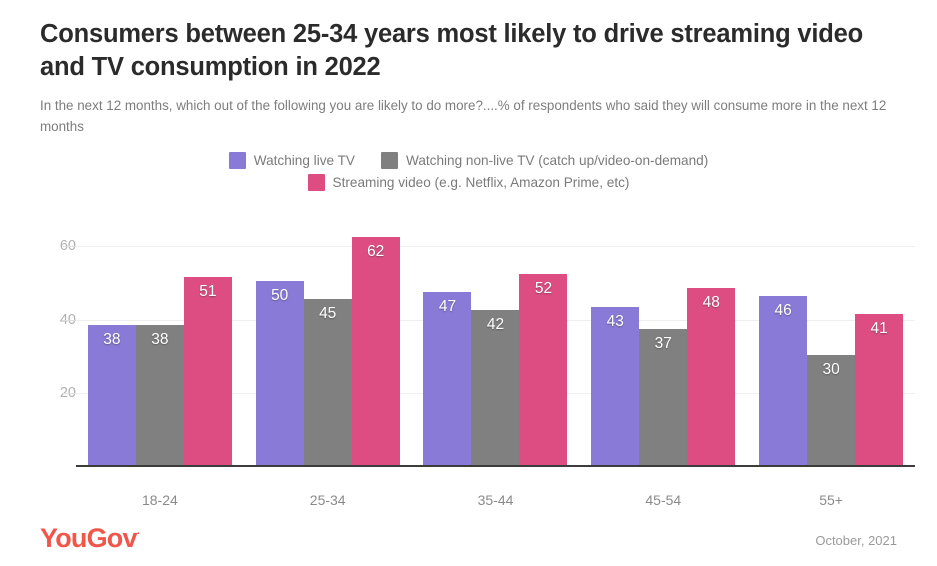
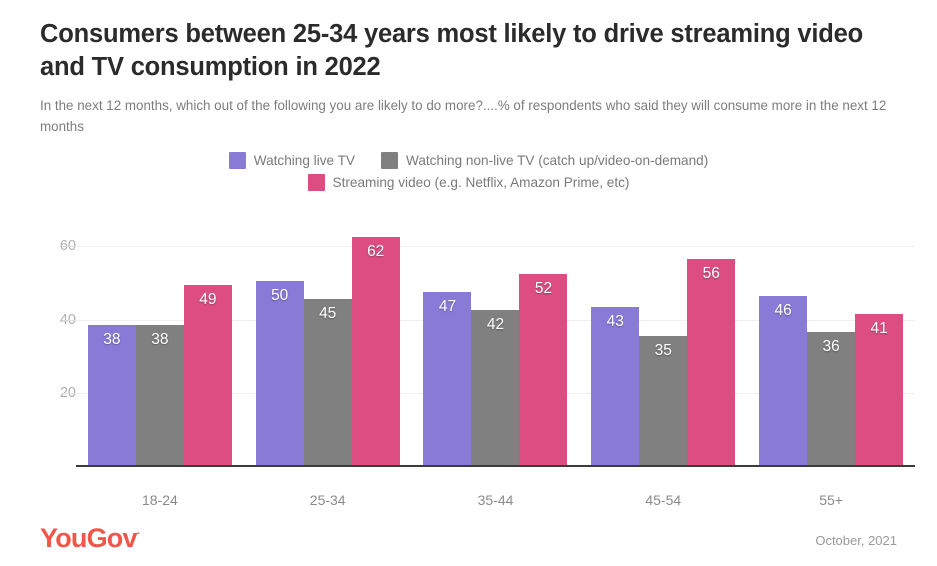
Streaming video (e.g. Netflix, Amazon Prime, etc)/18-24: 51 -> 49
Watching non-live TV (catch up/video-on-demand)/45-54: 37 -> 35
Streaming video (e.g. Netflix, Amazon Prime, etc)/45-54: 48 -> 56
Watching non-live TV (catch up/video-on-demand)/55+: 30 -> 36
